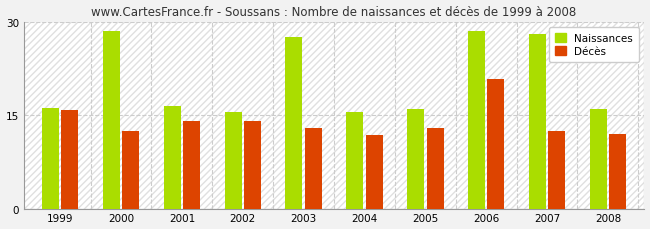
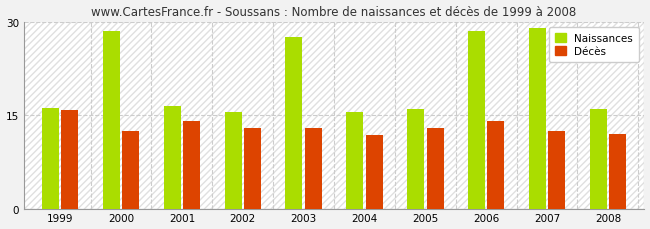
Décès/2002: 14.0 -> 13.0
Décès/2006: 20.8 -> 14.0
Naissances/2007: 28.0 -> 29.0
